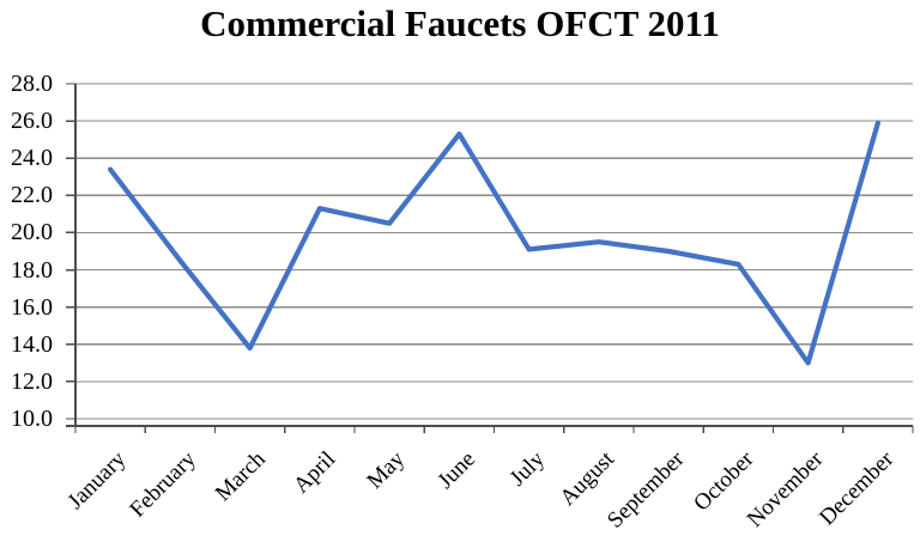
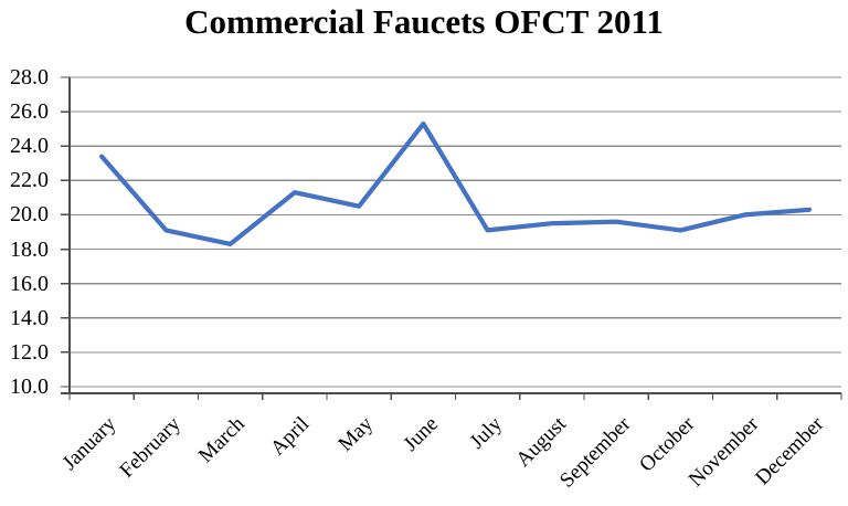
February: 18.5 -> 19.1
March: 13.8 -> 18.3
September: 19.0 -> 19.6
October: 18.3 -> 19.1
November: 13.0 -> 20.0
December: 25.9 -> 20.3
